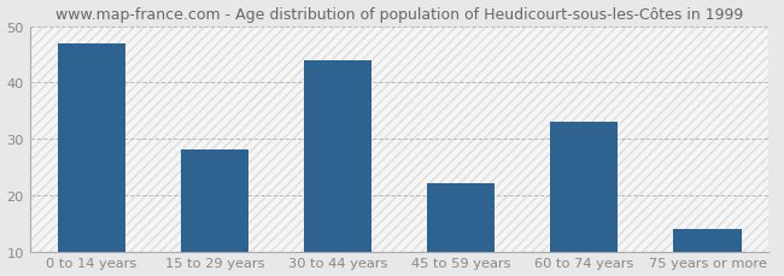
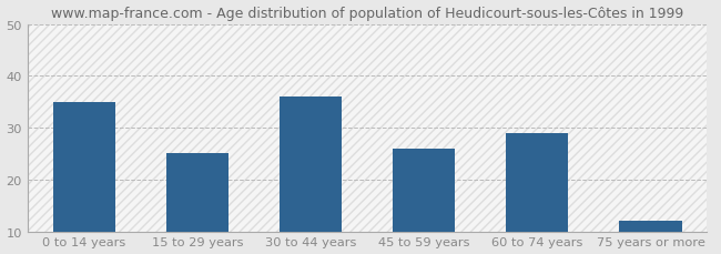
0 to 14 years: 47 -> 35
15 to 29 years: 28 -> 25
30 to 44 years: 44 -> 36
45 to 59 years: 22 -> 26
60 to 74 years: 33 -> 29
75 years or more: 14 -> 12
